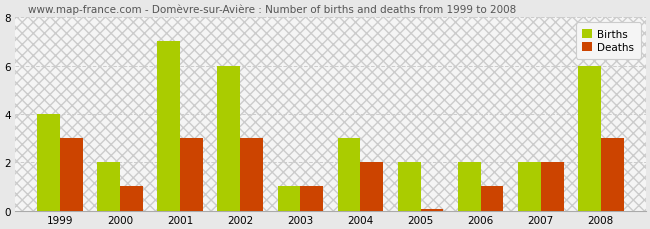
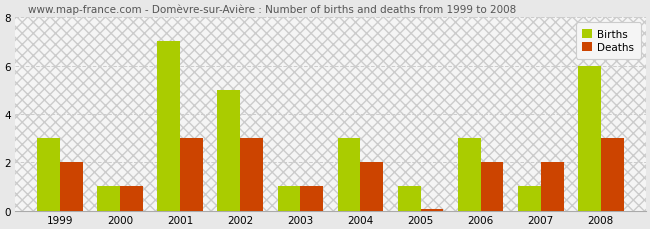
Births/1999: 4 -> 3
Deaths/1999: 3.00 -> 2.00
Births/2000: 2 -> 1
Births/2002: 6 -> 5
Births/2005: 2 -> 1
Births/2006: 2 -> 3
Deaths/2006: 1.00 -> 2.00
Births/2007: 2 -> 1
